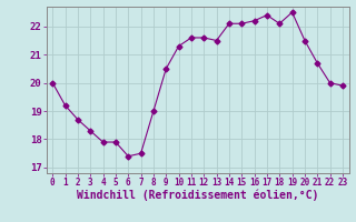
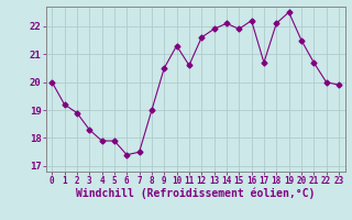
2: 18.7 -> 18.9
11: 21.6 -> 20.6
13: 21.5 -> 21.9
15: 22.1 -> 21.9
17: 22.4 -> 20.7
